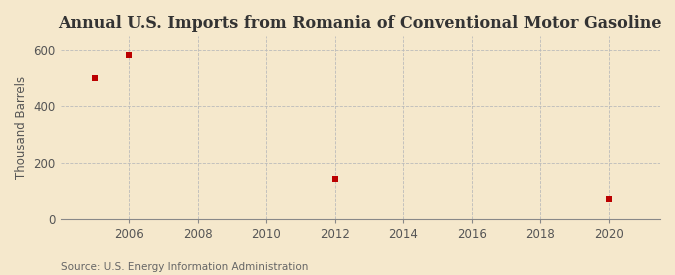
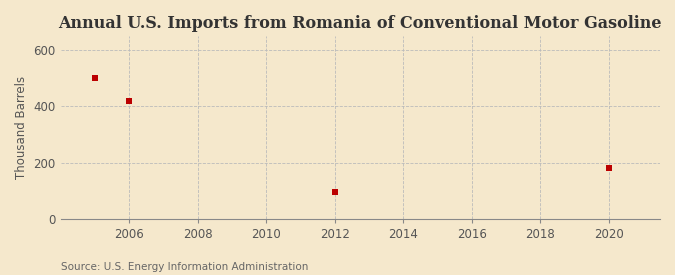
2006: 585 -> 420
2012: 140 -> 95
2020: 70 -> 180
